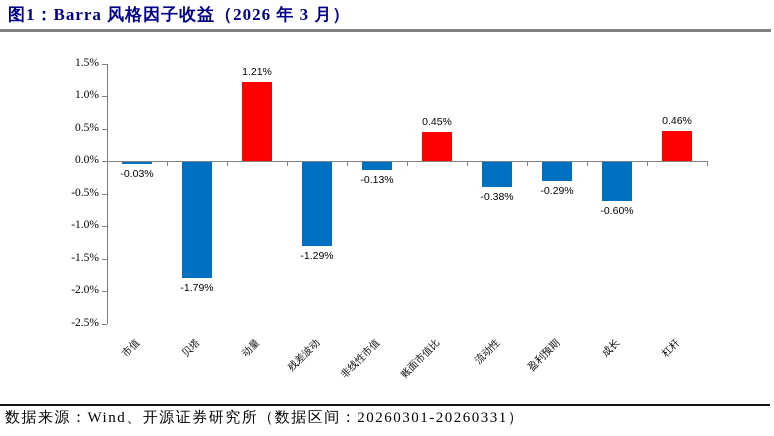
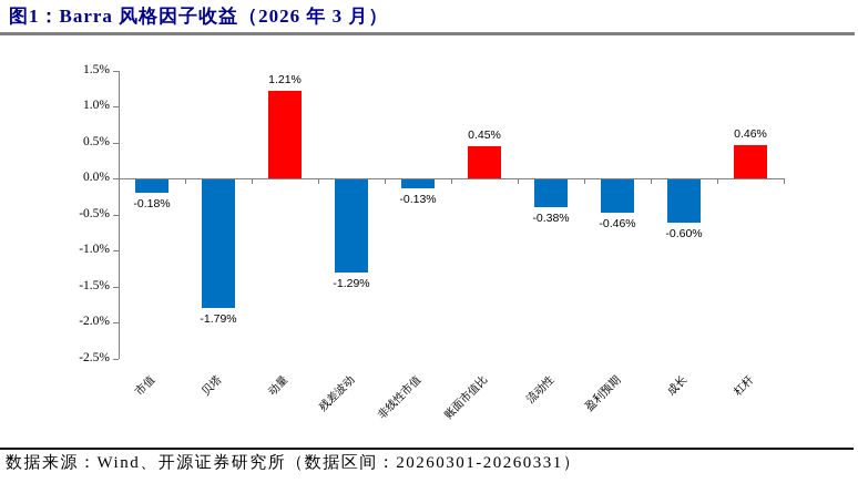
市值: -0.03% -> -0.18%
盈利预期: -0.29% -> -0.46%
